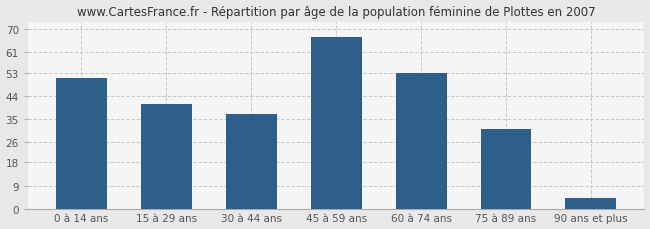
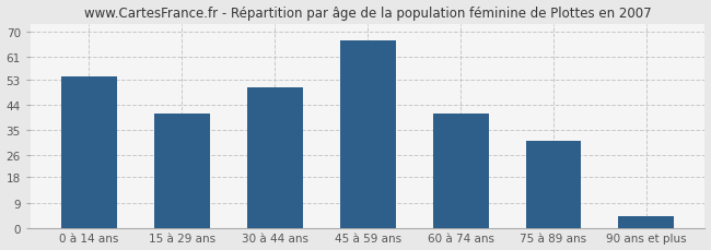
0 à 14 ans: 51 -> 54
30 à 44 ans: 37 -> 50
60 à 74 ans: 53 -> 41
